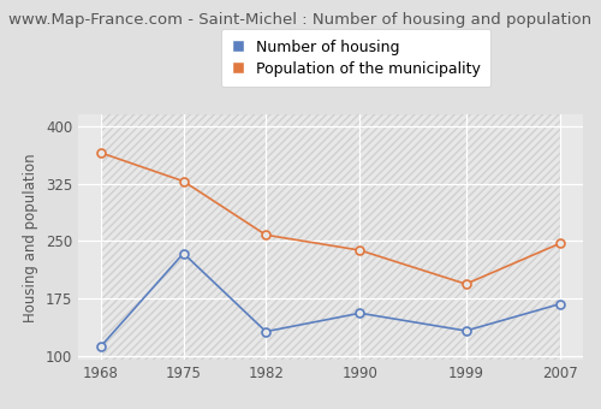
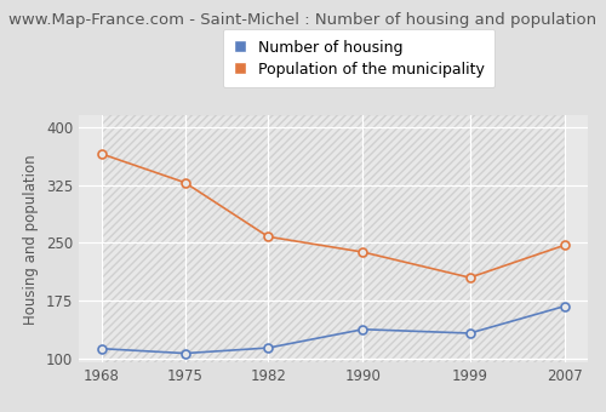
Number of housing/1975: 234 -> 107
Number of housing/1982: 132 -> 114
Number of housing/1990: 156 -> 138
Population of the municipality/1999: 194 -> 205
